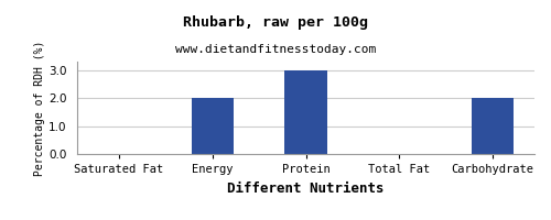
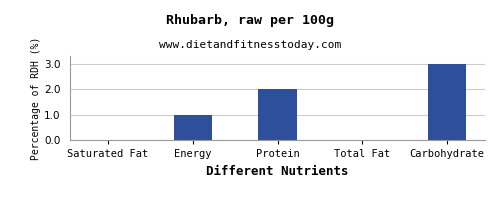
Energy: 2 -> 1
Protein: 3 -> 2
Carbohydrate: 2 -> 3
